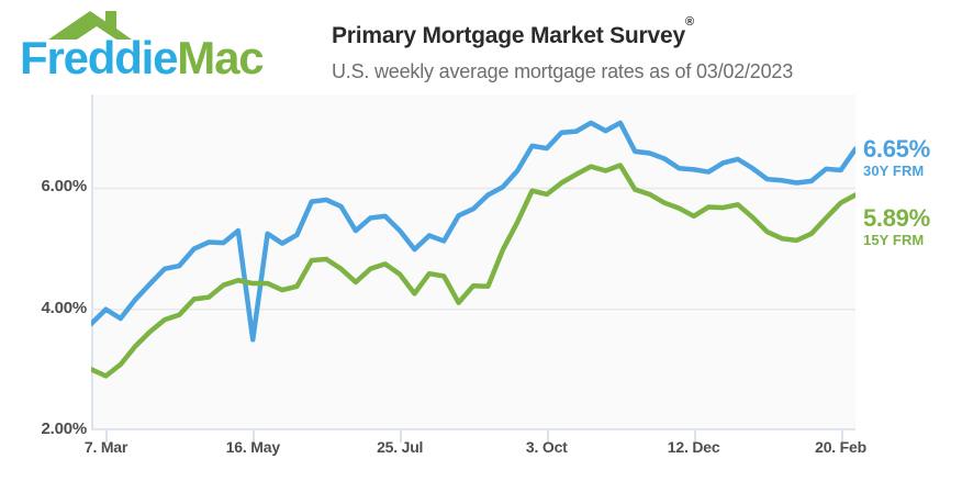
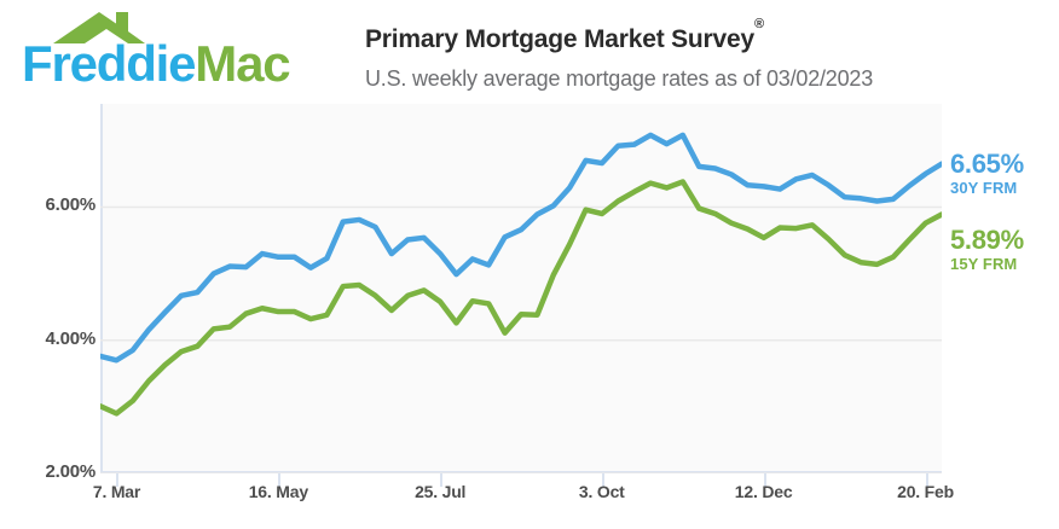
30Y FRM/7. Mar: 4.0% -> 3.7%
30Y FRM/16. May: 3.5% -> 5.2%
30Y FRM/20. Feb: 6.3% -> 6.5%
